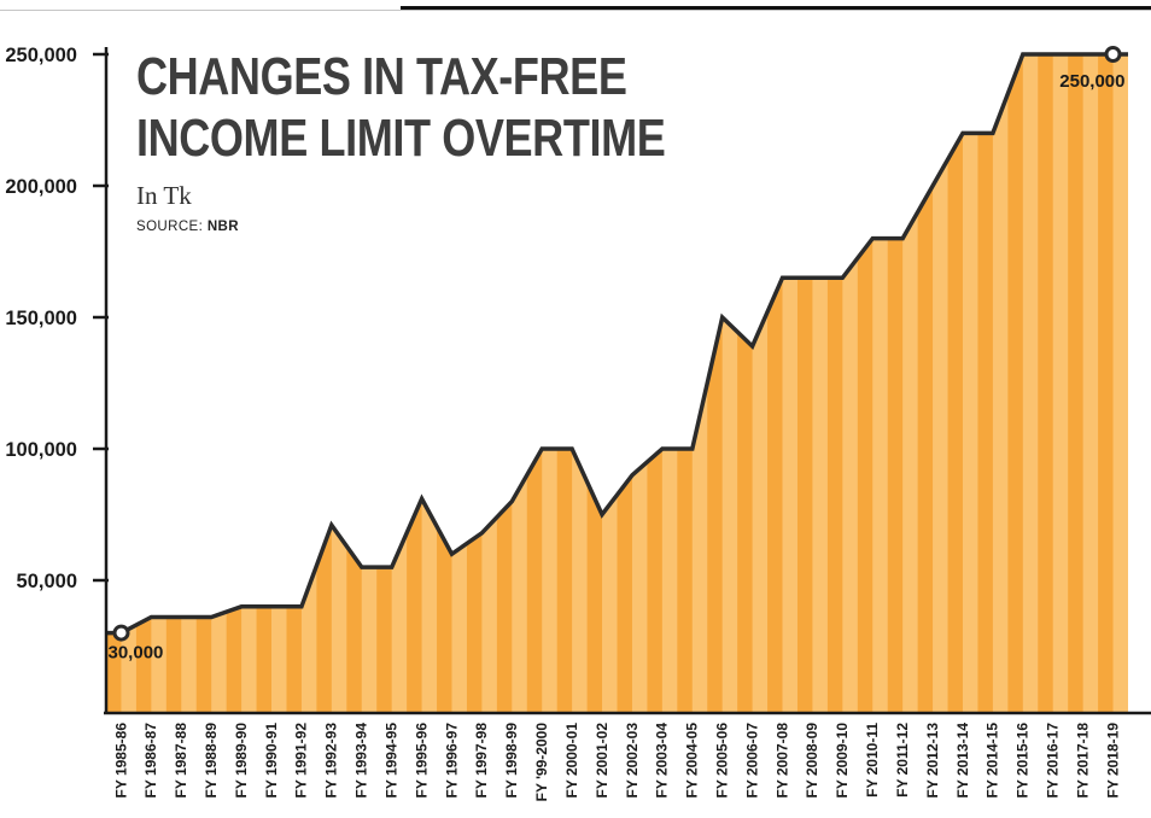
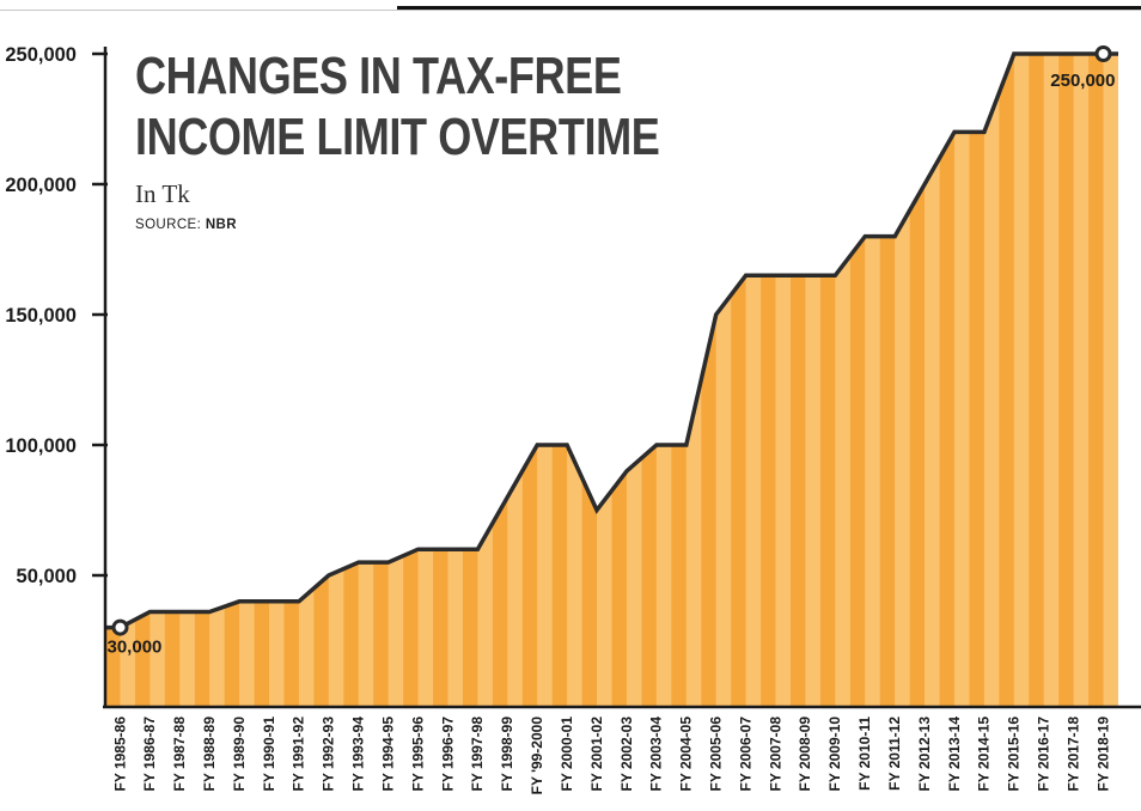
FY 1992-93: 71000 -> 50000
FY 1995-96: 81000 -> 60000
FY 1997-98: 68000 -> 60000
FY 2006-07: 139000 -> 165000
